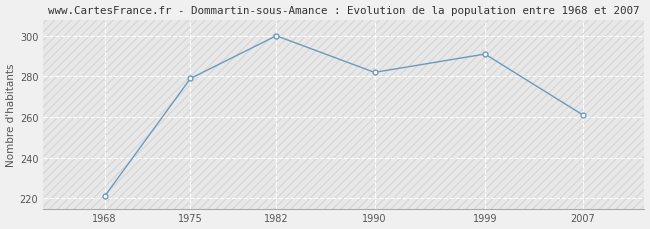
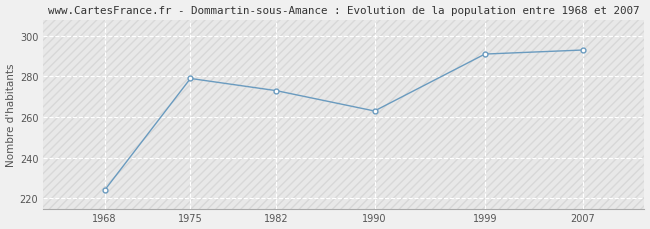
1968: 221 -> 224
1982: 300 -> 273
1990: 282 -> 263
2007: 261 -> 293
